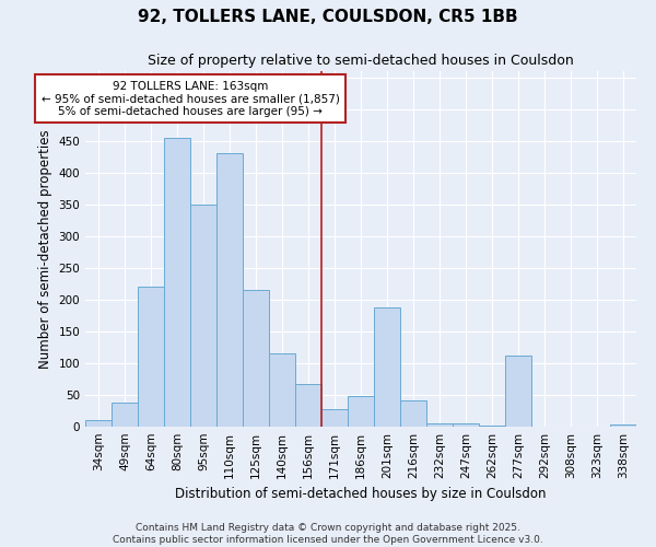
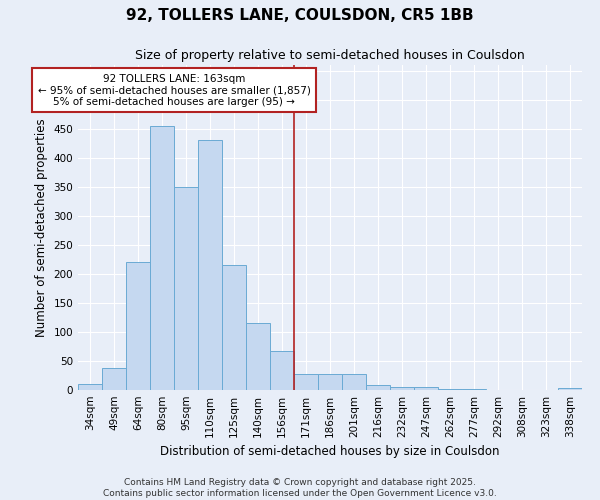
186sqm: 48 -> 27
201sqm: 188 -> 28
216sqm: 42 -> 8
277sqm: 112 -> 2
